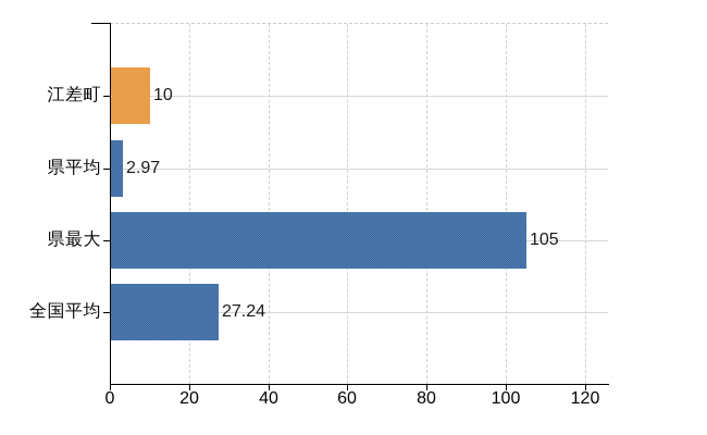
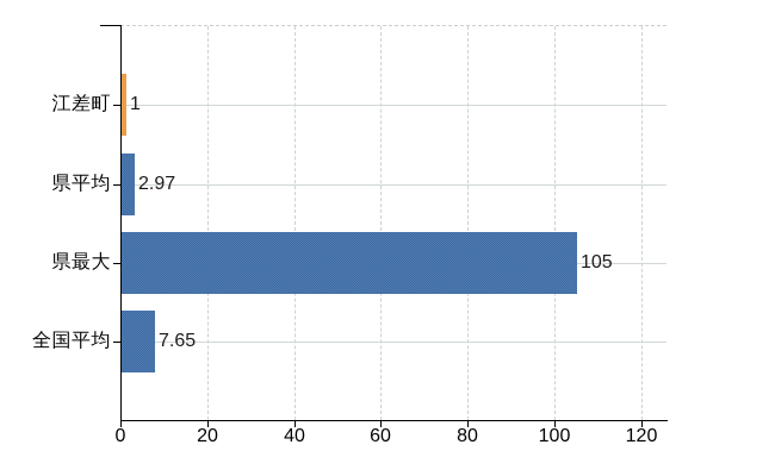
江差町: 10 -> 1
全国平均: 27.24 -> 7.65
